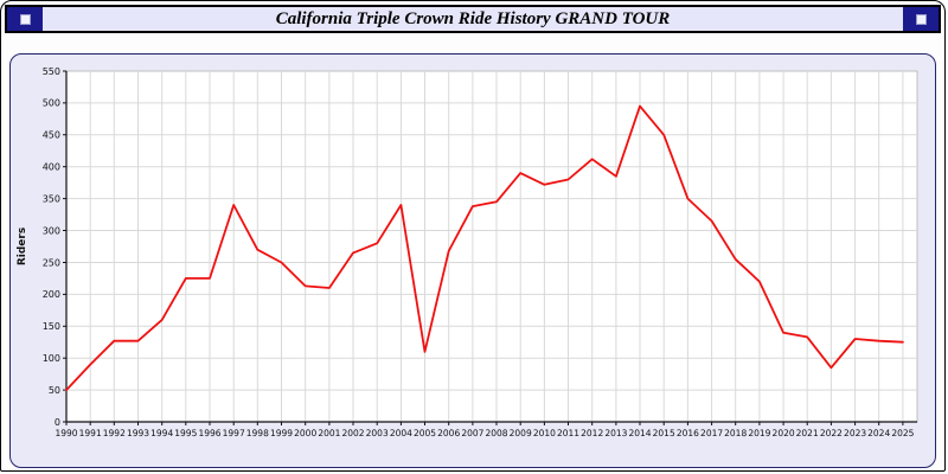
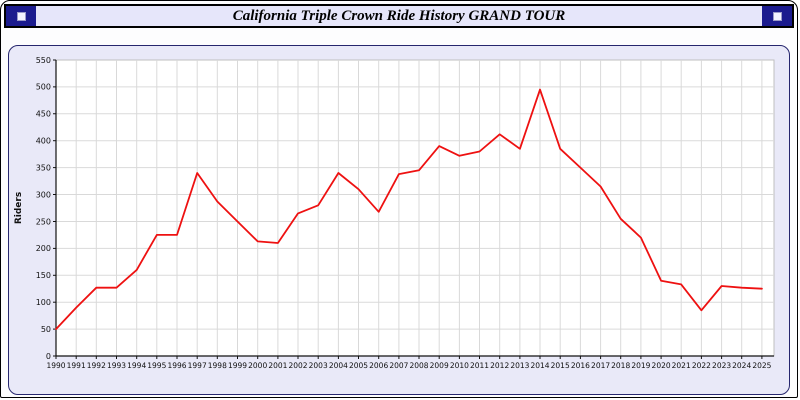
1998: 270 -> 290
2005: 110 -> 310
2015: 450 -> 380
